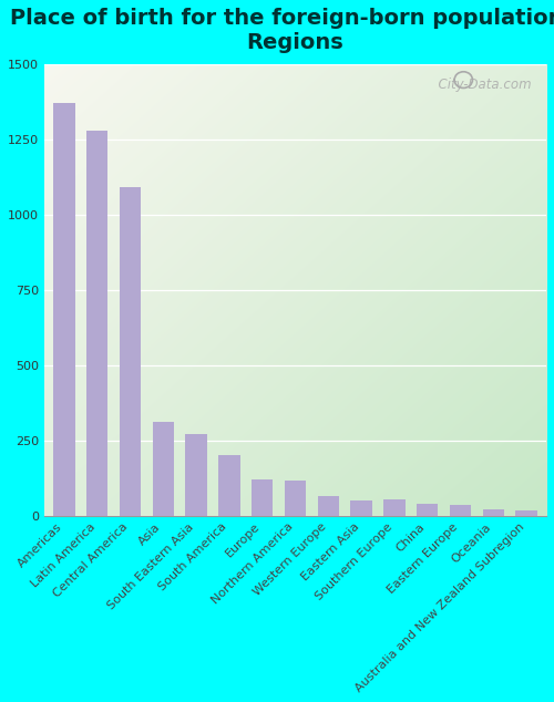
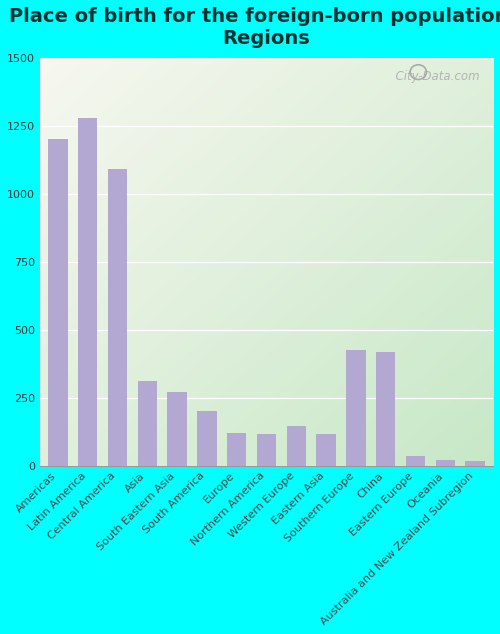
Americas: 1370 -> 1200
Western Europe: 65 -> 145
Eastern Asia: 50 -> 115
Southern Europe: 55 -> 425
China: 40 -> 420
